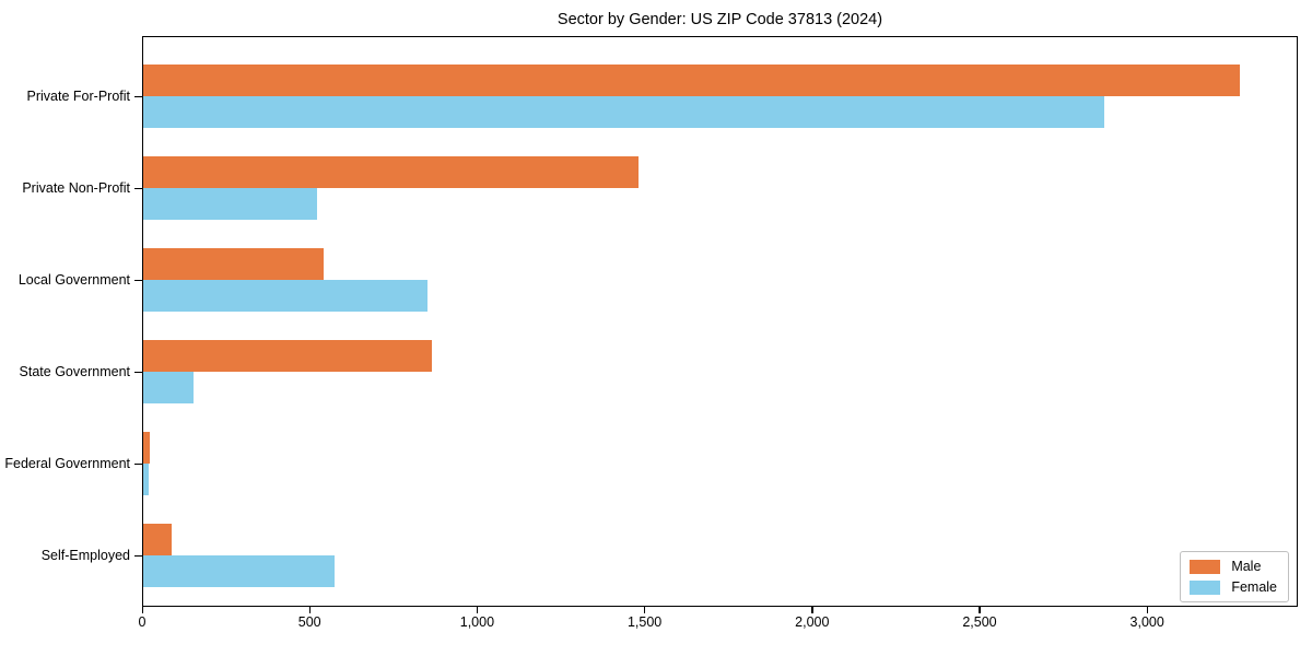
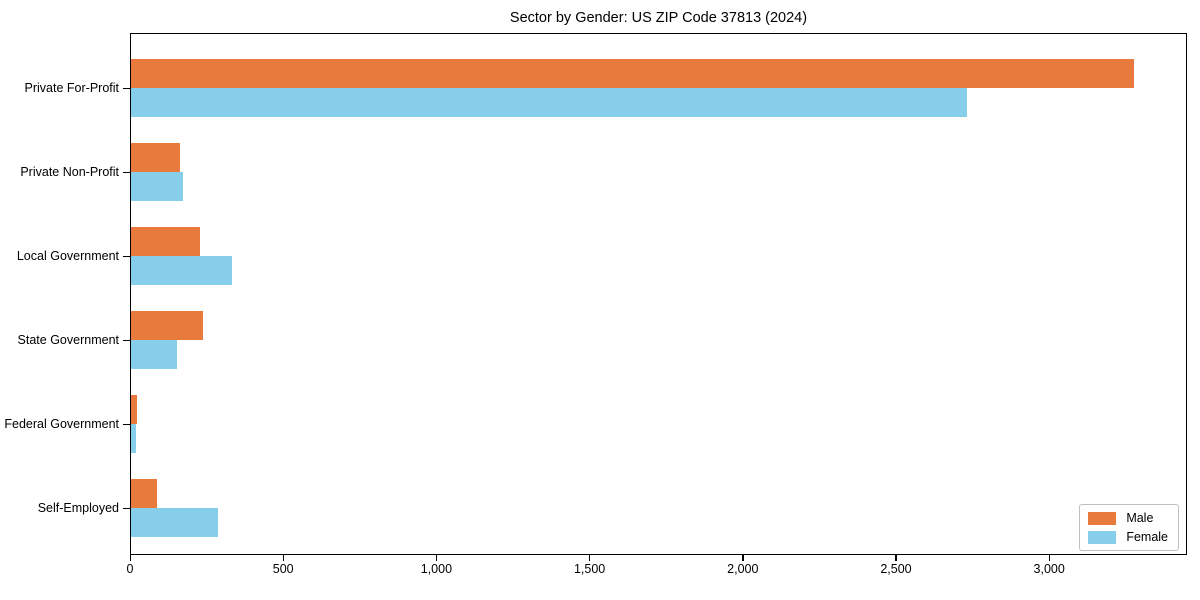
Female/Private For-Profit: 2870 -> 2730
Male/Private Non-Profit: 1480 -> 160
Female/Private Non-Profit: 520 -> 170
Male/Local Government: 540 -> 220
Female/Local Government: 850 -> 330
Male/State Government: 860 -> 240
Female/Self-Employed: 570 -> 280
